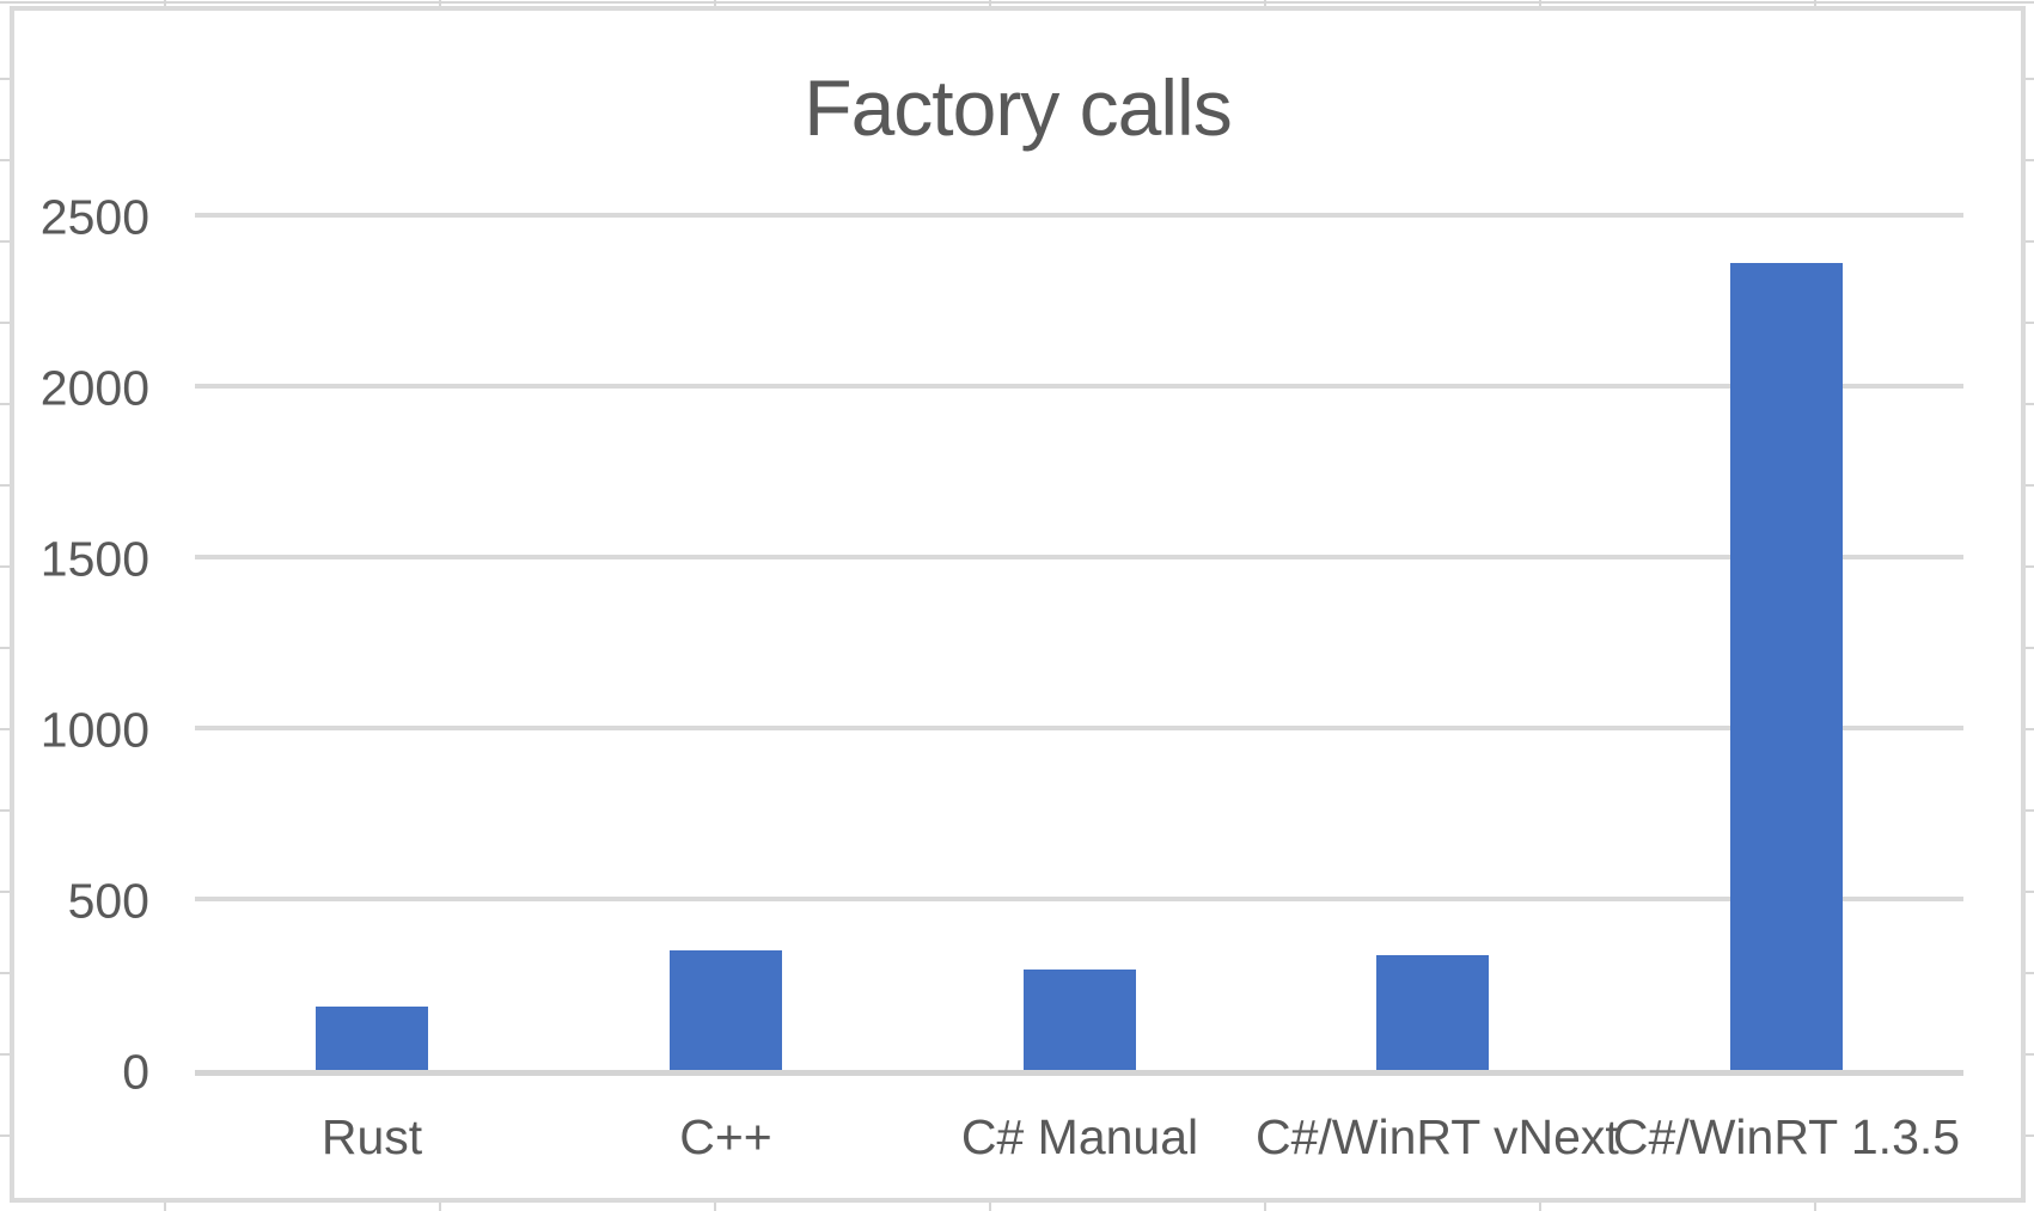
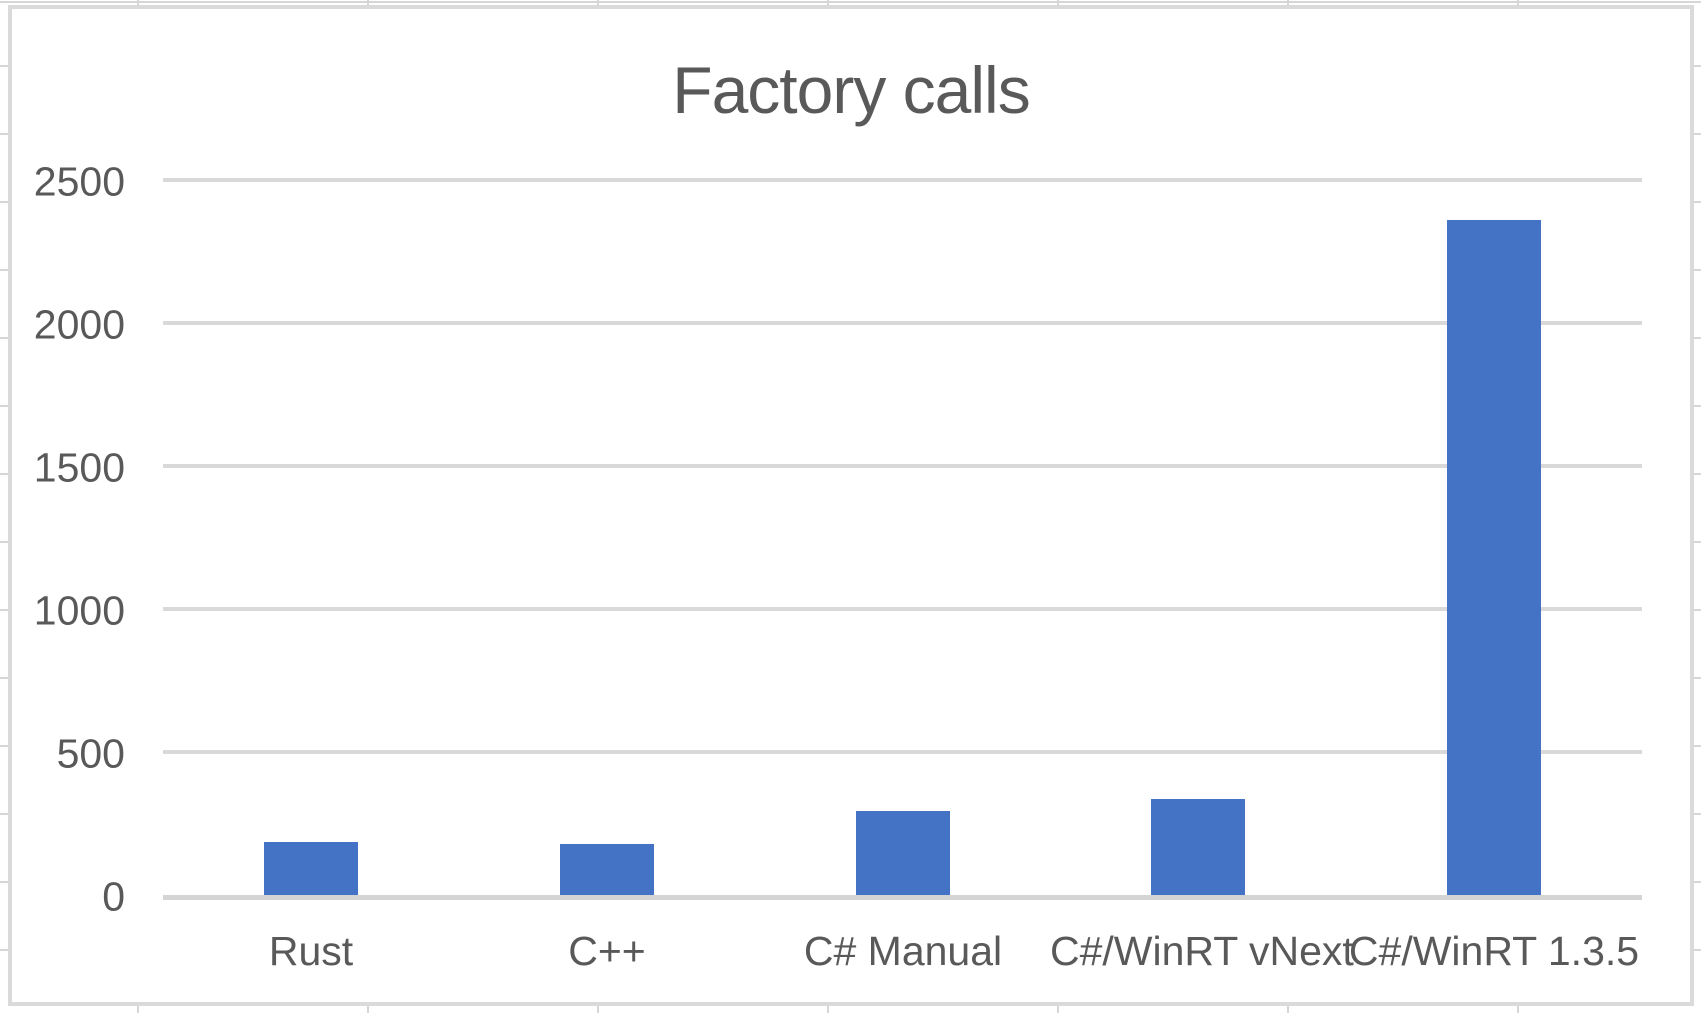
C++: 350 -> 180
